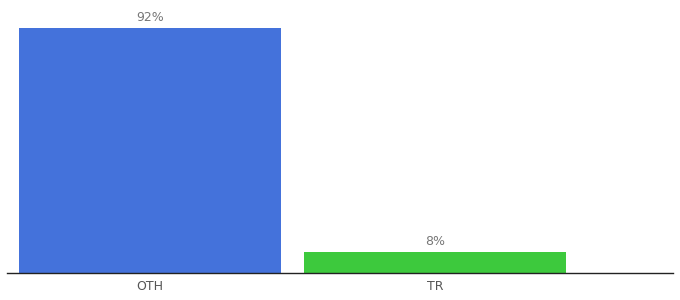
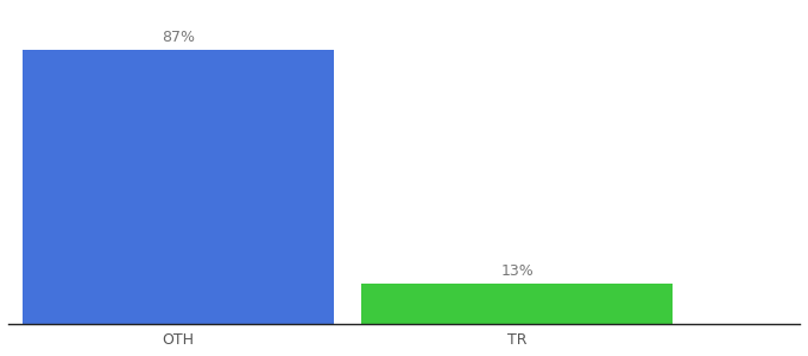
OTH: 92% -> 87%
TR: 8% -> 13%
